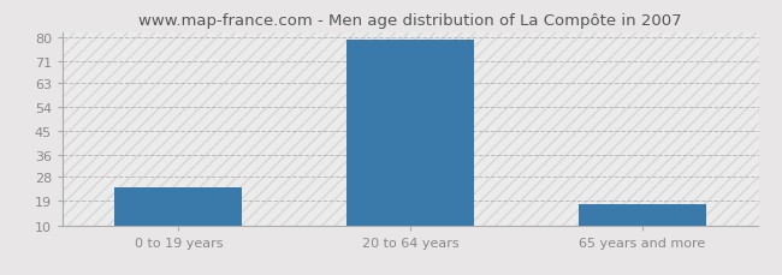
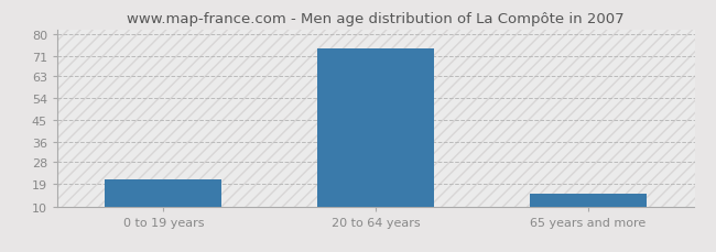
0 to 19 years: 24 -> 21
20 to 64 years: 79 -> 74
65 years and more: 18 -> 15
